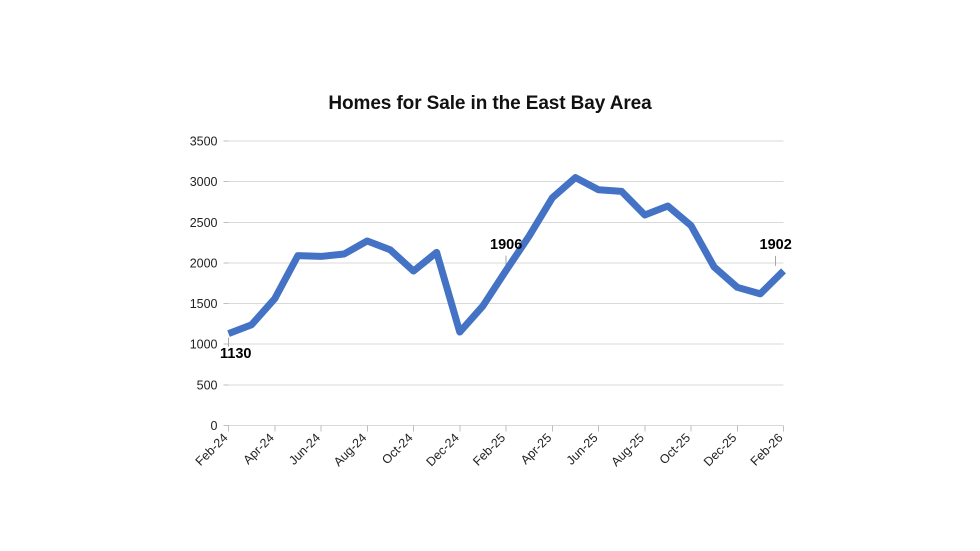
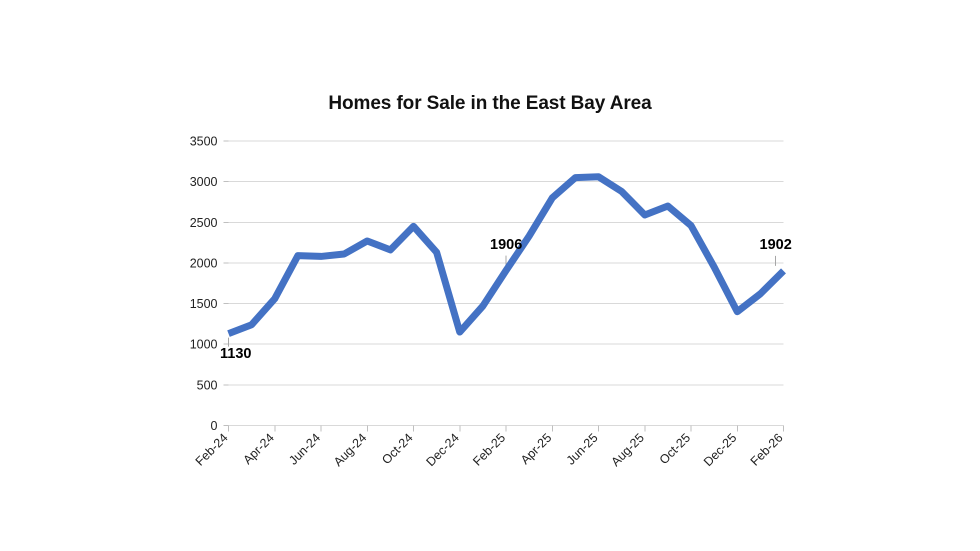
Oct-24: 1900 -> 2400
Jun-25: 2900 -> 3100
Dec-25: 1700 -> 1400
